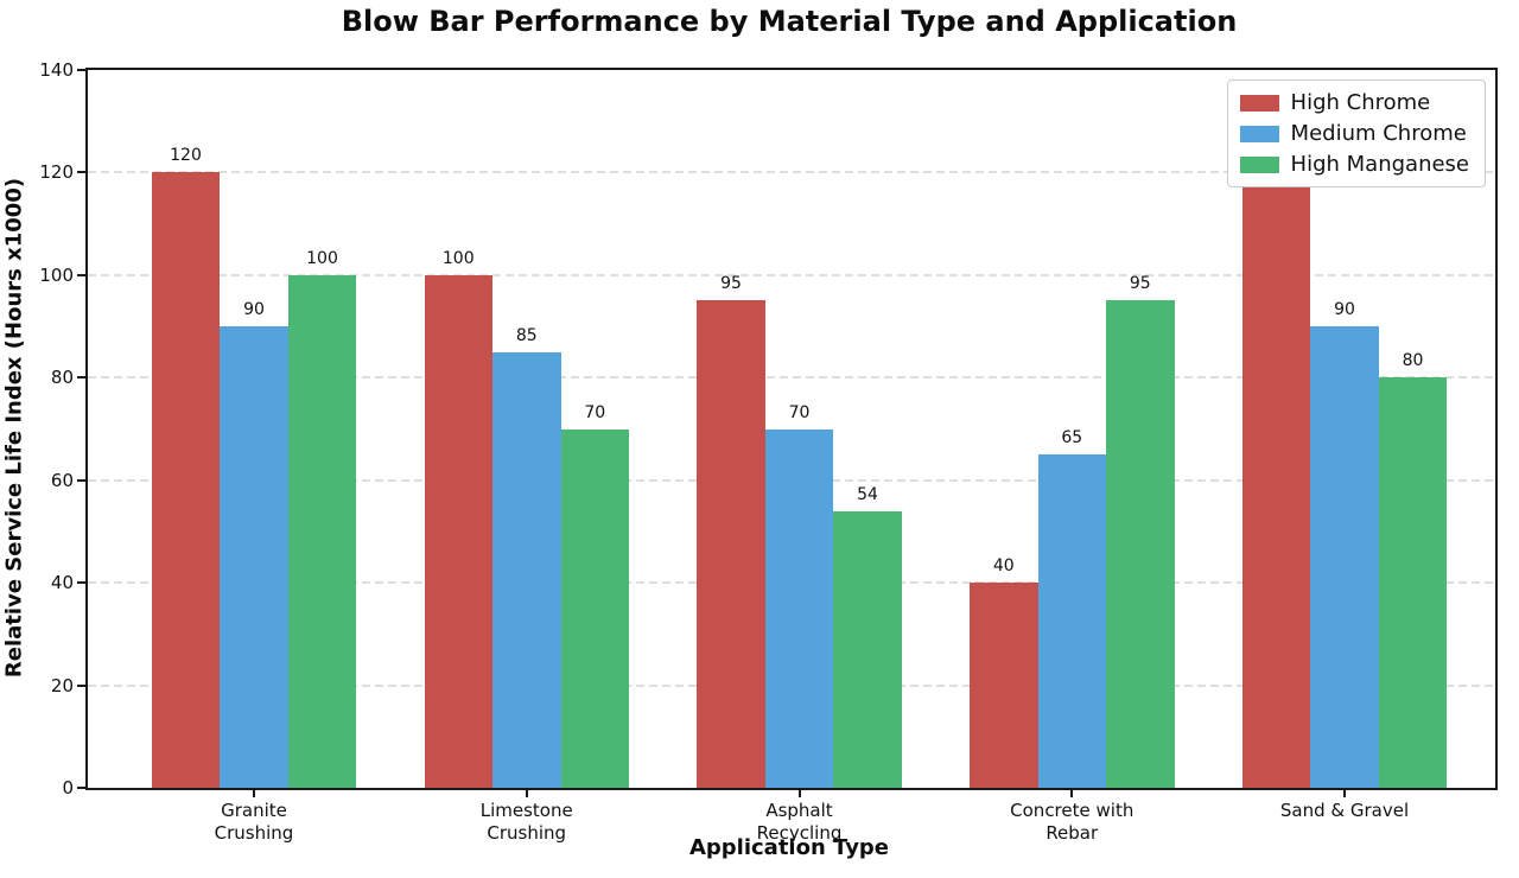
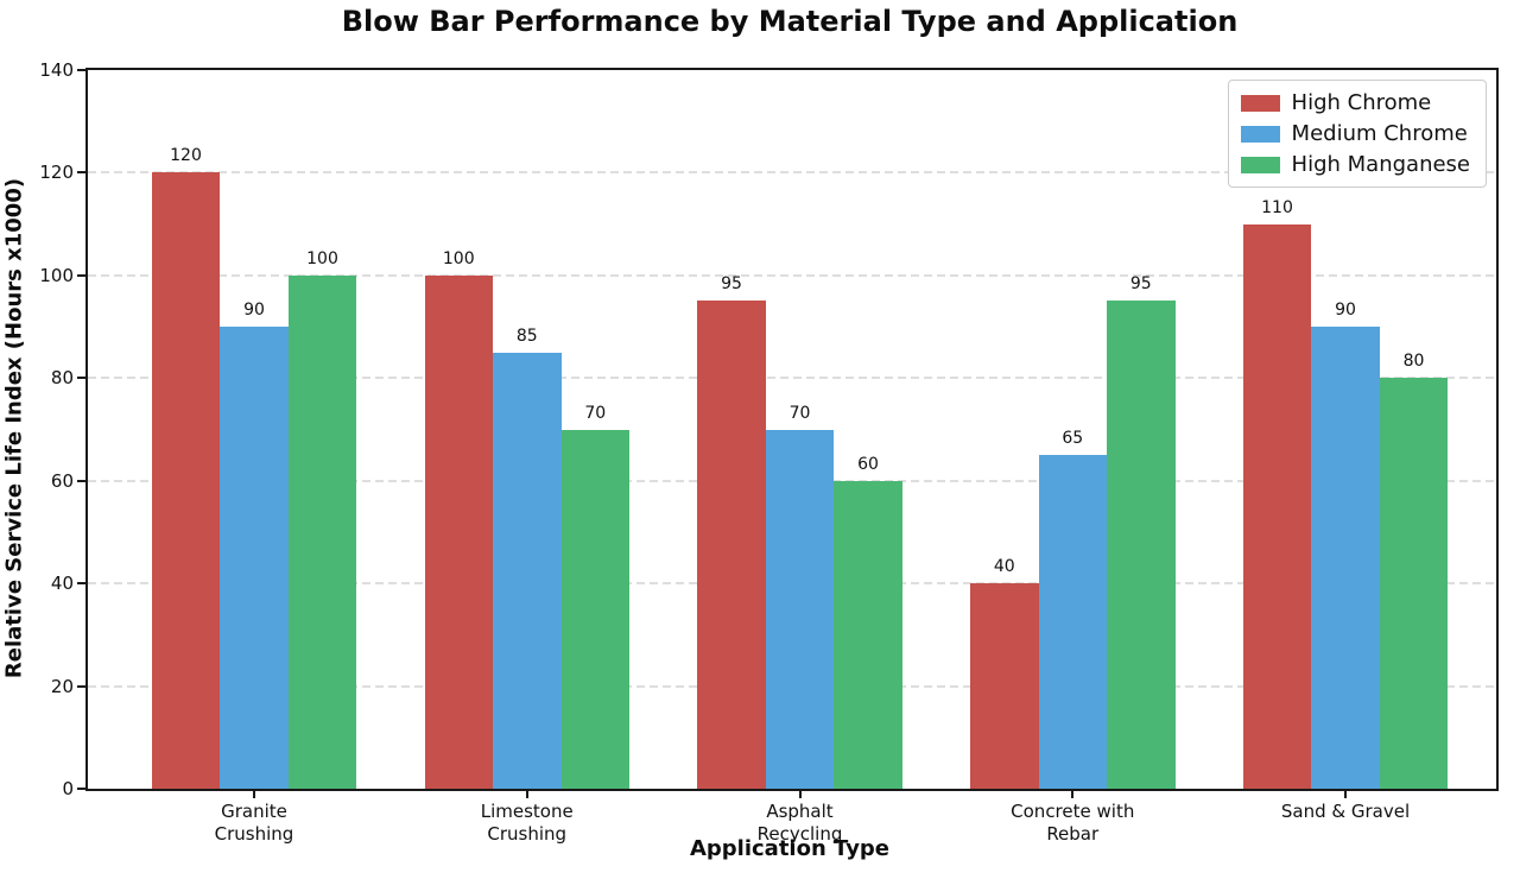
High Manganese/Asphalt Recycling: 54 -> 60
High Chrome/Sand & Gravel: 121 -> 110
